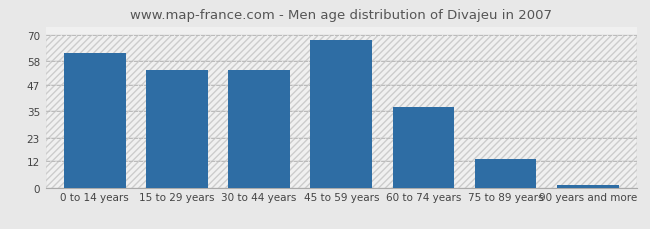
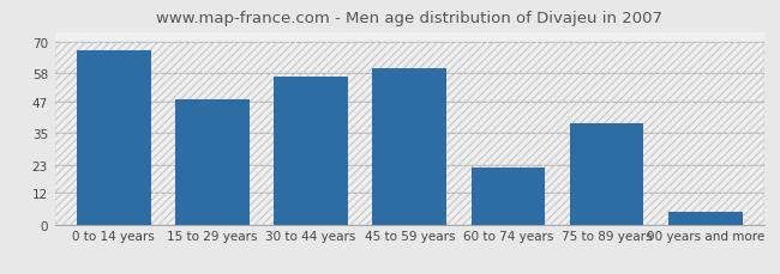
0 to 14 years: 62 -> 67
15 to 29 years: 54 -> 48
30 to 44 years: 54 -> 57
45 to 59 years: 68 -> 60
60 to 74 years: 37 -> 22
75 to 89 years: 13 -> 39
90 years and more: 1 -> 5
